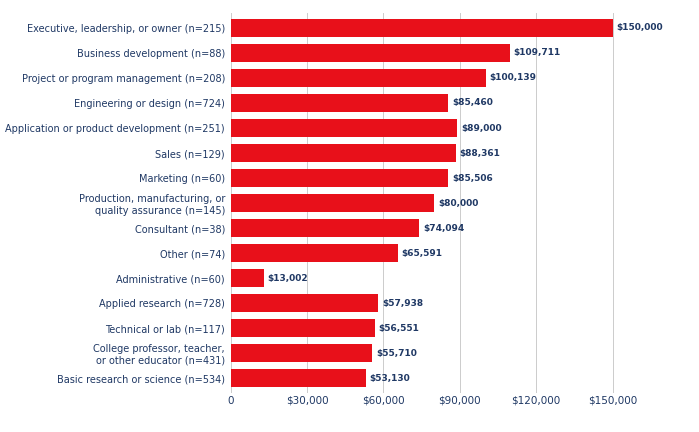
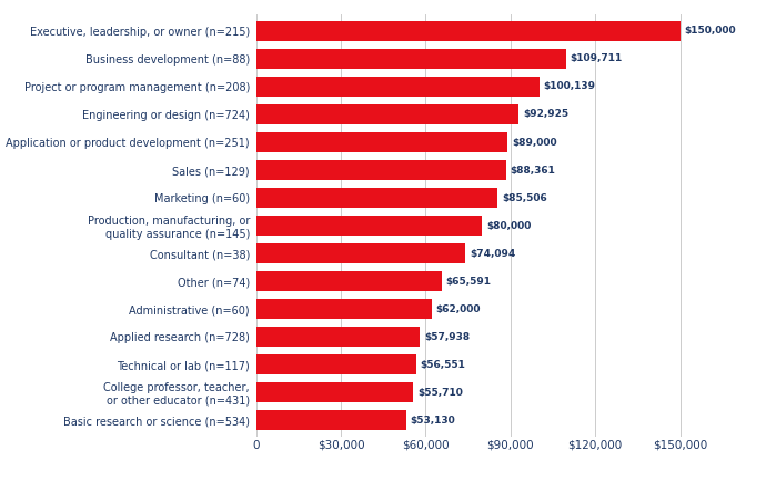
Engineering or design (n=724): $85,460 -> $92,925
Administrative (n=60): $13,002 -> $62,000
